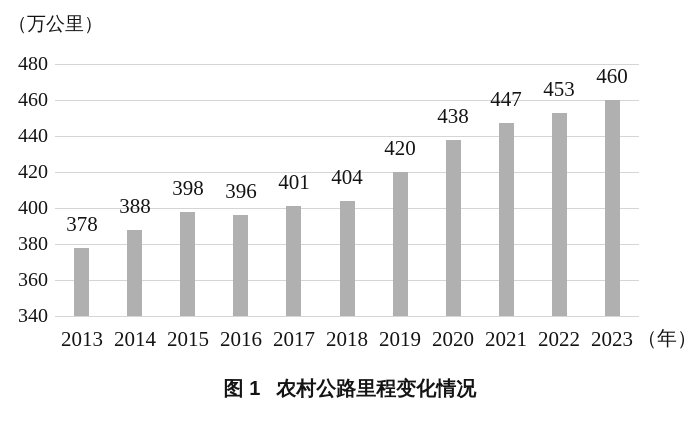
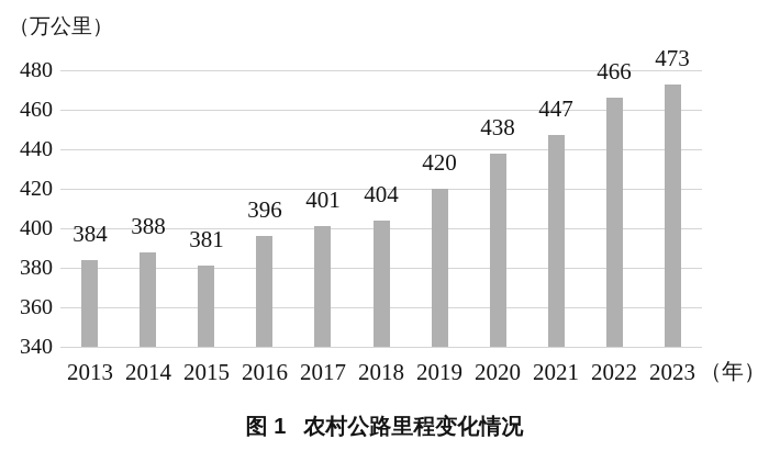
2013: 378 -> 384
2015: 398 -> 381
2022: 453 -> 466
2023: 460 -> 473
